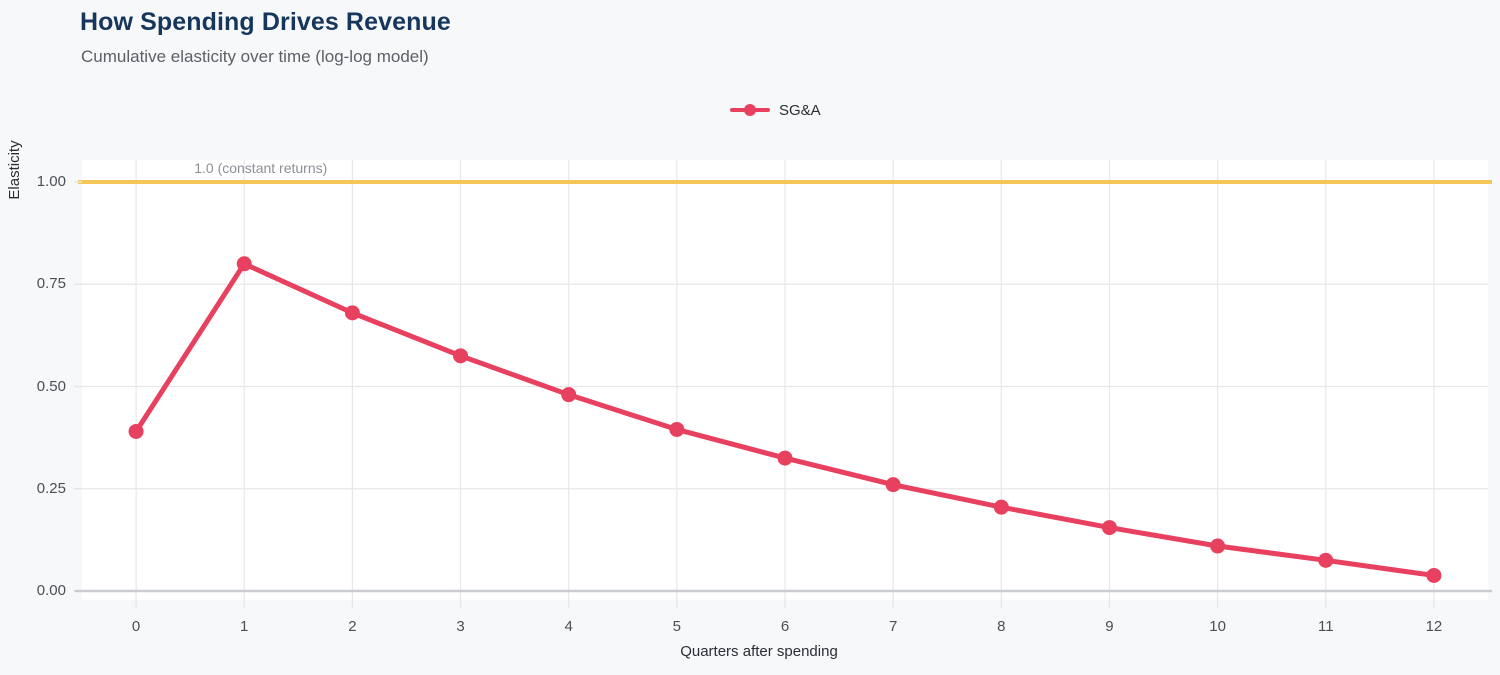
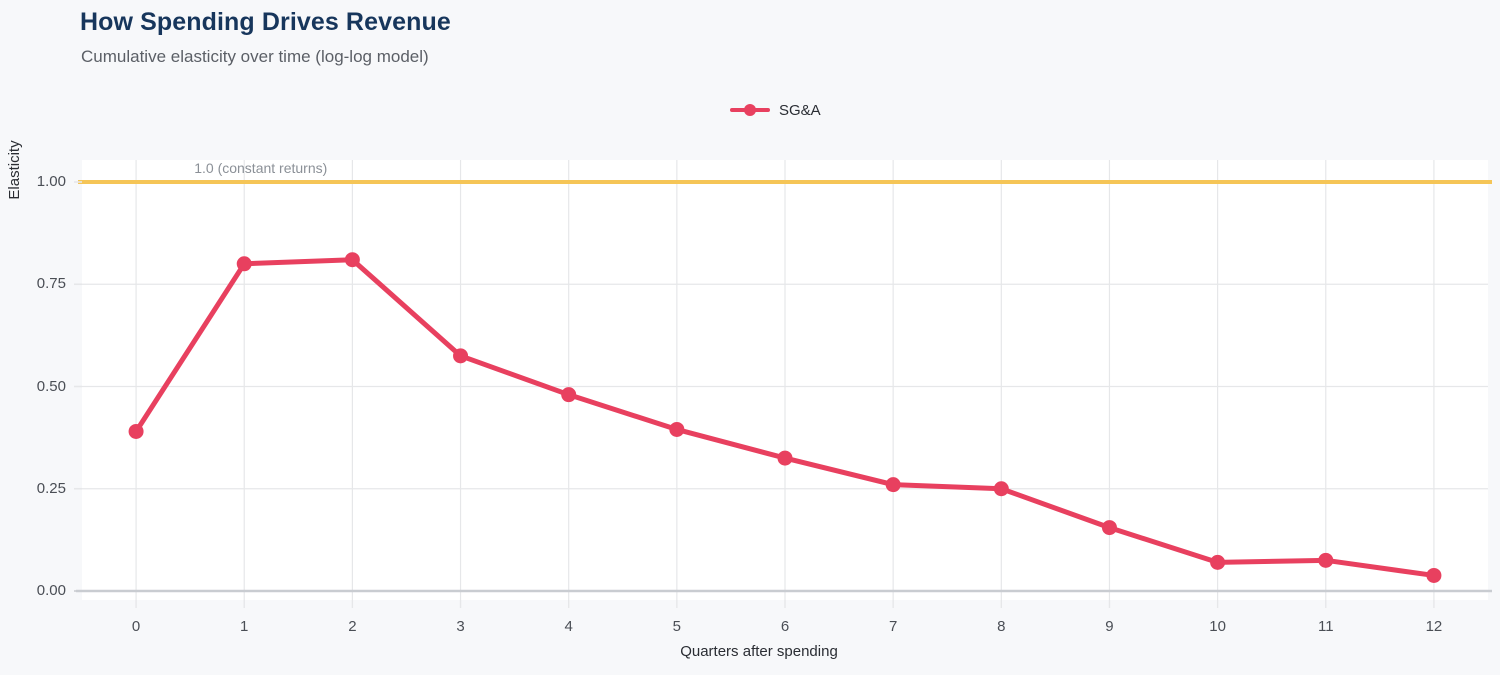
2: 0.68 -> 0.81
8: 0.20 -> 0.25
10: 0.11 -> 0.07
